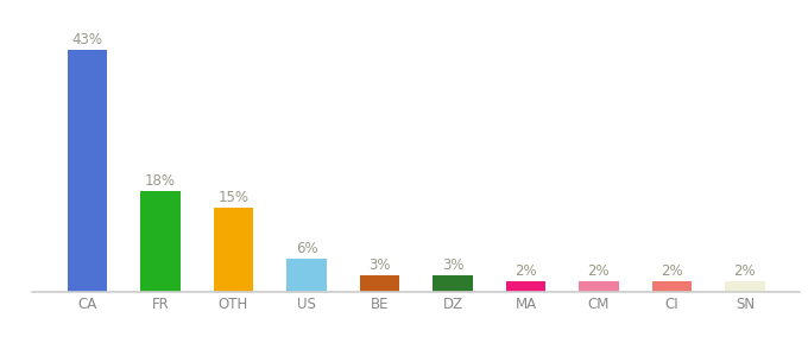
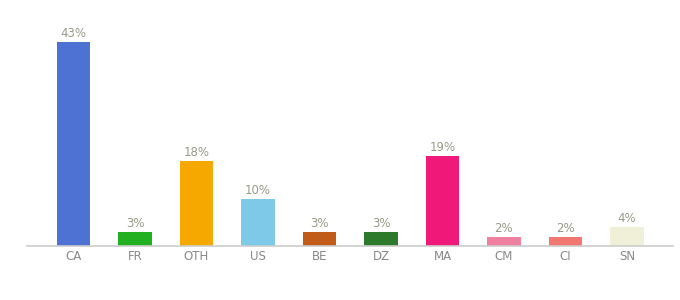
FR: 18% -> 3%
OTH: 15% -> 18%
US: 6% -> 10%
MA: 2% -> 19%
SN: 2% -> 4%
